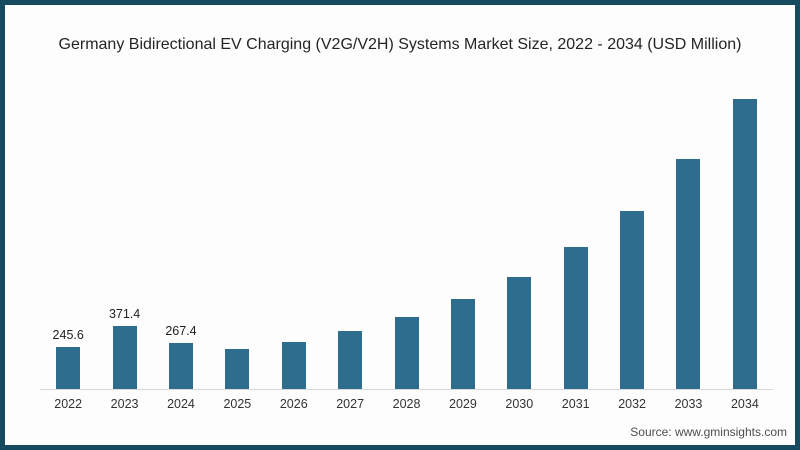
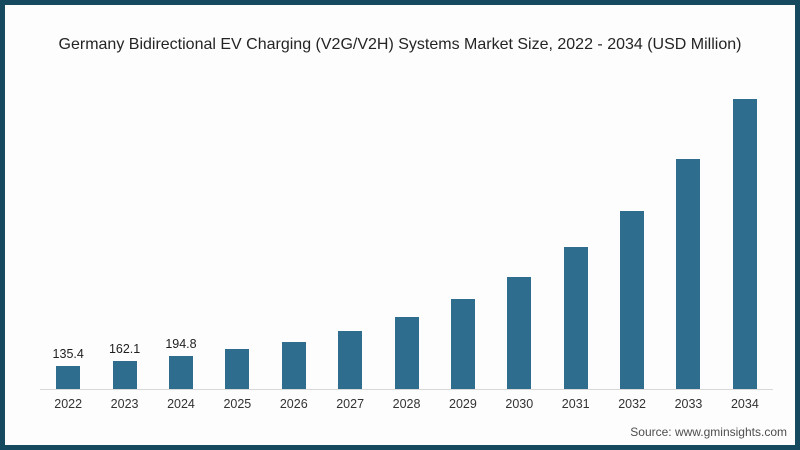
2022: 245.6 -> 135.4
2023: 371.4 -> 162.1
2024: 267.4 -> 194.8
